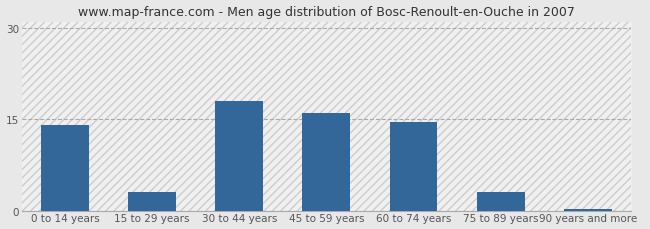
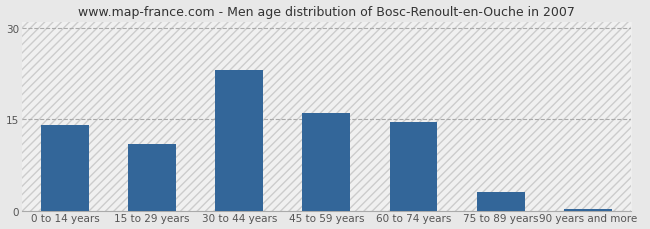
15 to 29 years: 3.0 -> 11.0
30 to 44 years: 18.0 -> 23.0
